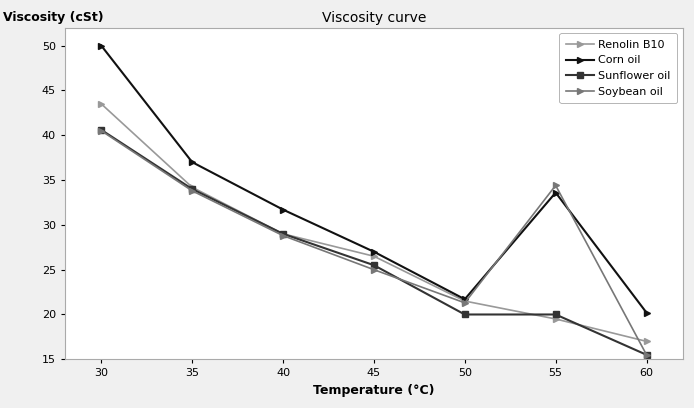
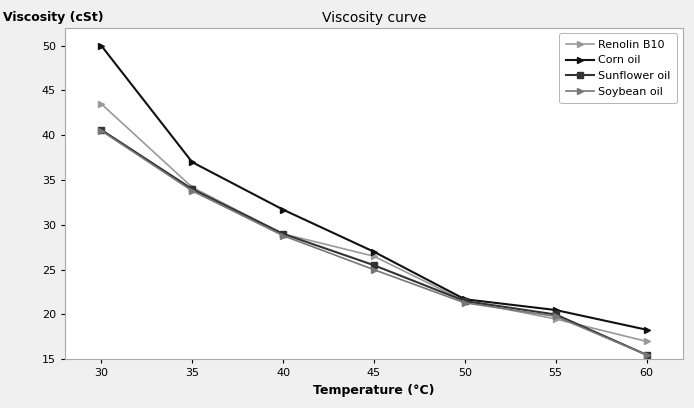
Sunflower oil/50: 20.0 -> 21.5
Corn oil/55: 33.6 -> 20.5
Soybean oil/55: 34.4 -> 19.8
Corn oil/60: 20.2 -> 18.3
